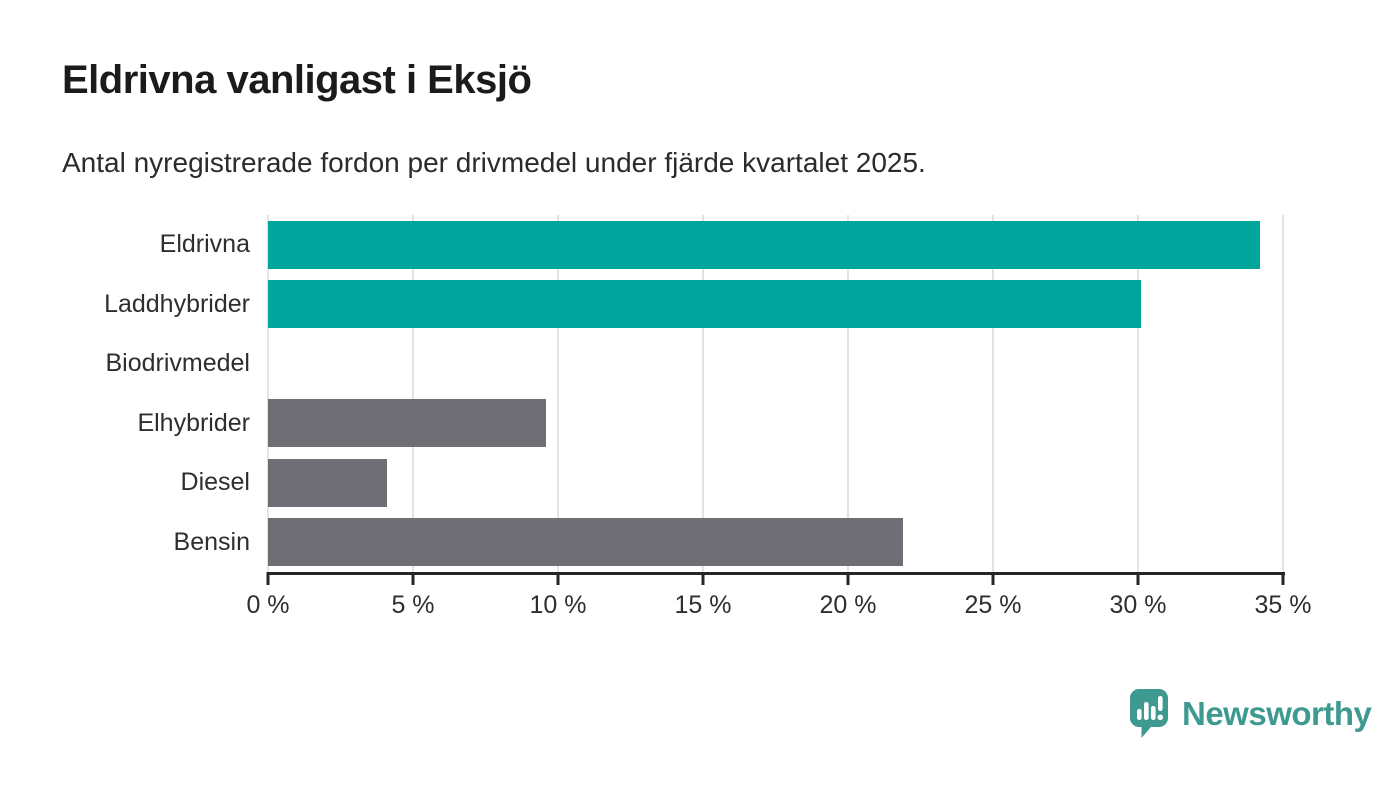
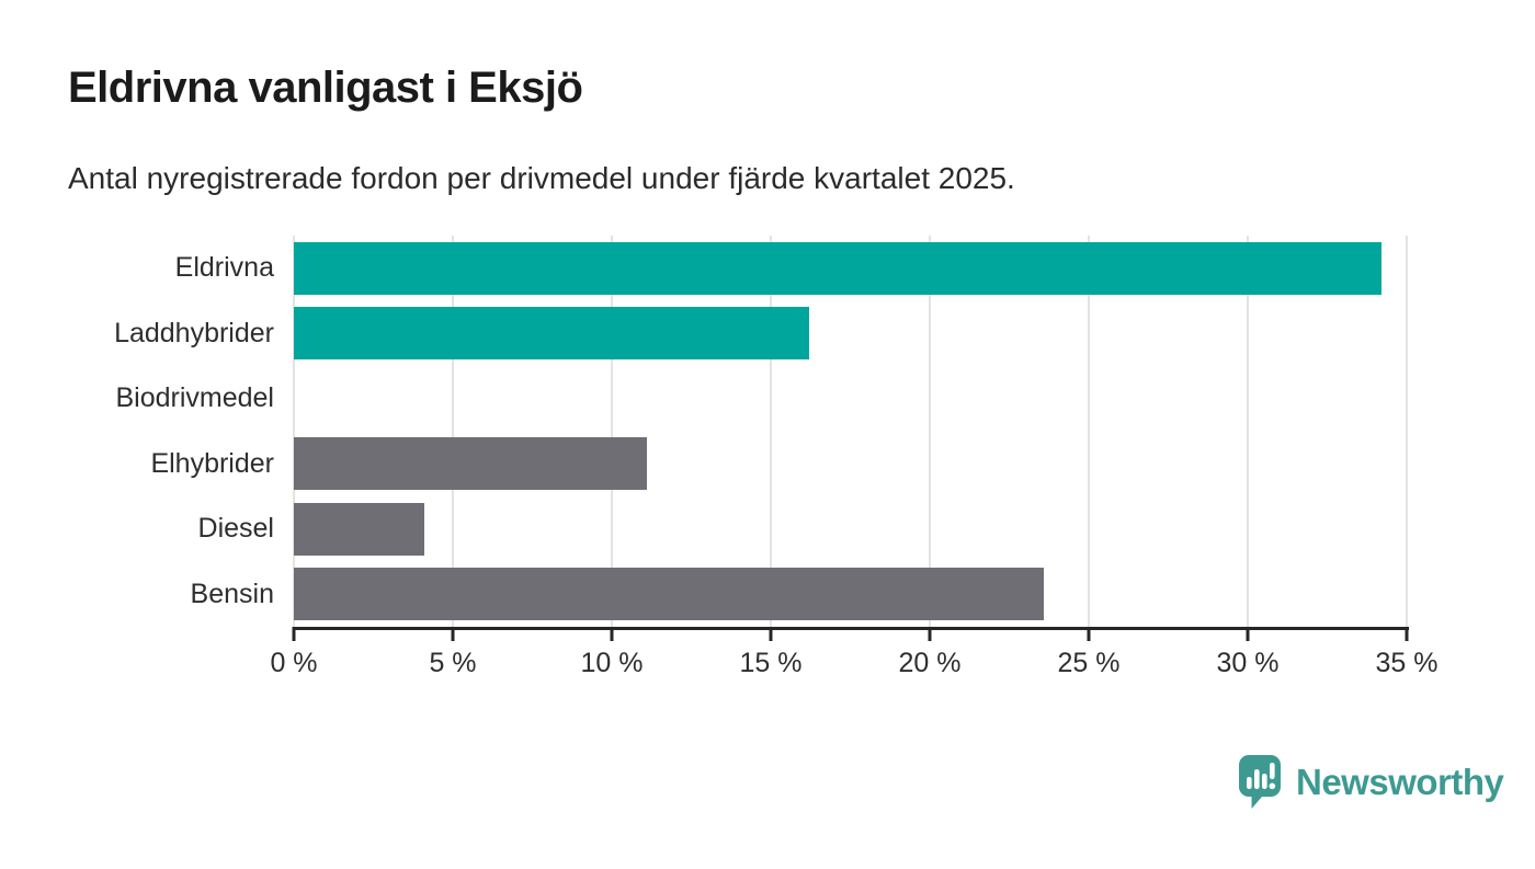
Laddhybrider: 30.1% -> 16.2%
Elhybrider: 9.6% -> 11.1%
Bensin: 21.9% -> 23.6%
